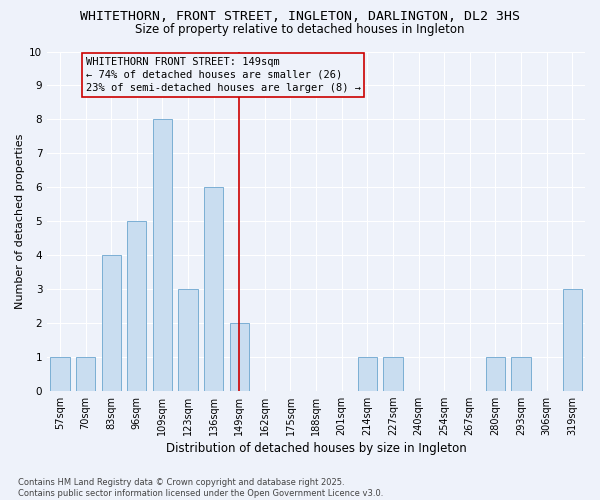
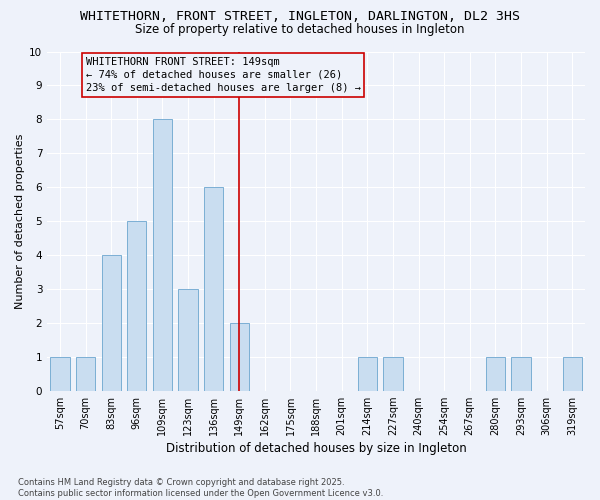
319sqm: 3 -> 1
